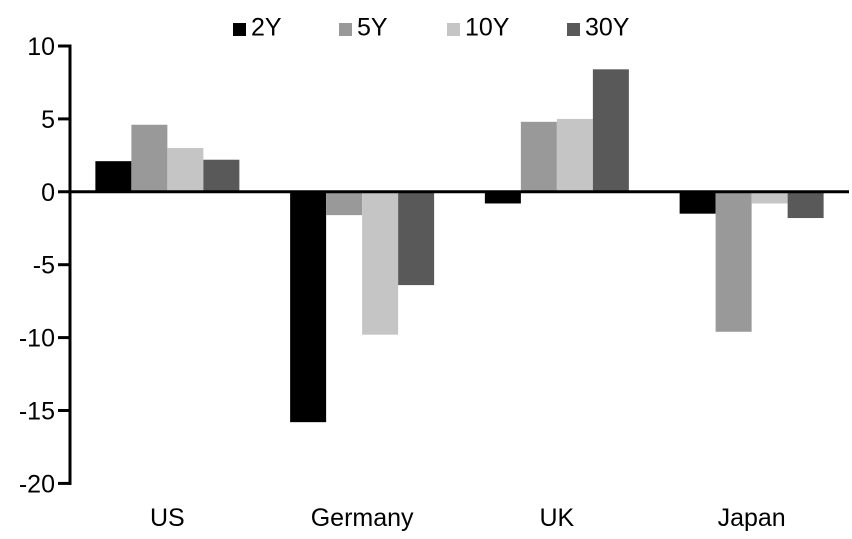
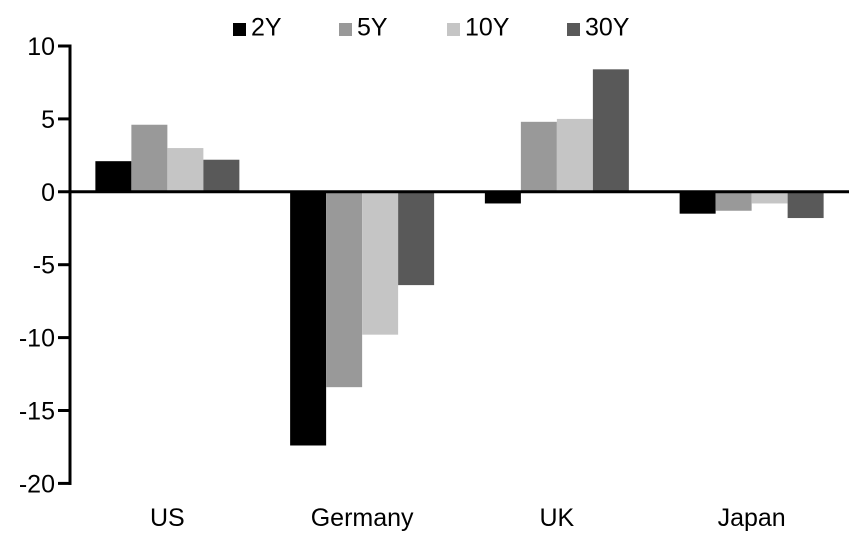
2Y/Germany: -15.8 -> -17.4
5Y/Germany: -1.6 -> -13.4
5Y/Japan: -9.6 -> -1.3
